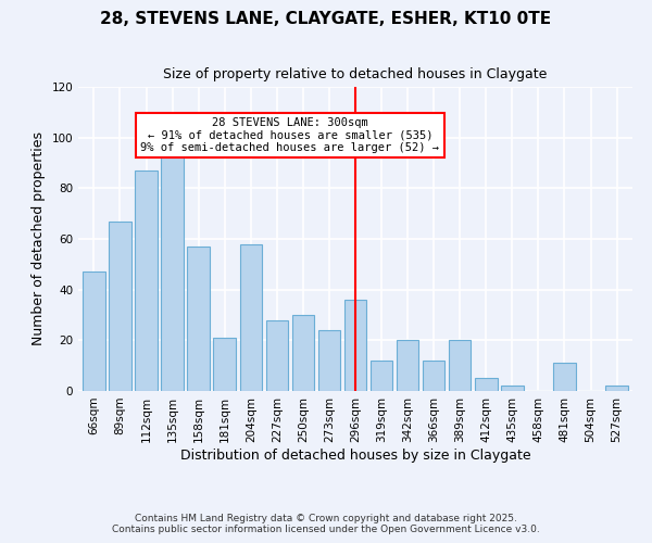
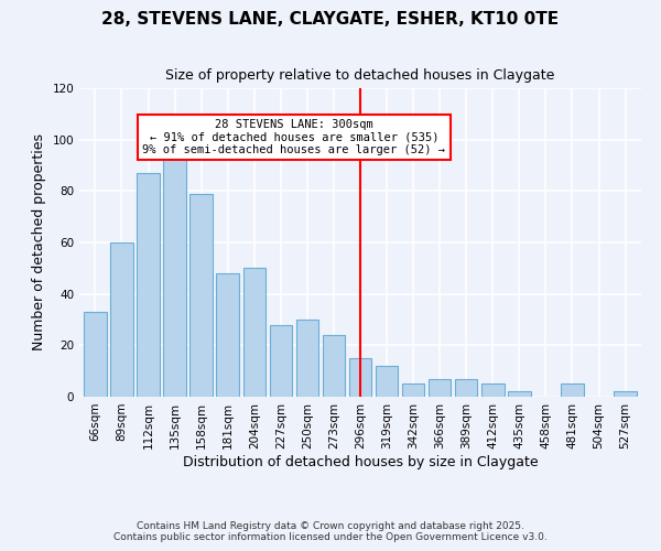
66sqm: 47 -> 33
89sqm: 67 -> 60
158sqm: 57 -> 79
181sqm: 21 -> 48
204sqm: 58 -> 50
296sqm: 36 -> 15
342sqm: 20 -> 5
366sqm: 12 -> 7
389sqm: 20 -> 7
481sqm: 11 -> 5
